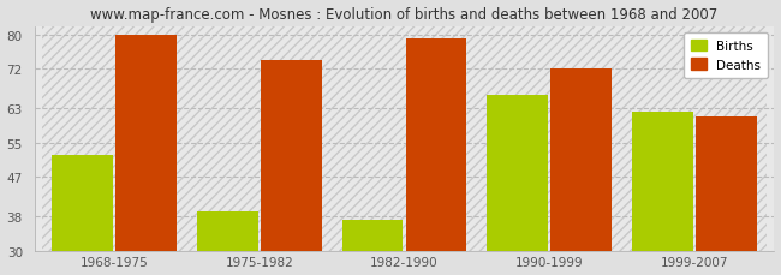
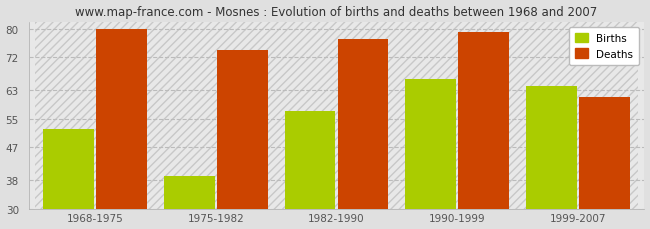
Births/1982-1990: 37 -> 57
Deaths/1982-1990: 79 -> 77
Deaths/1990-1999: 72 -> 79
Births/1999-2007: 62 -> 64
